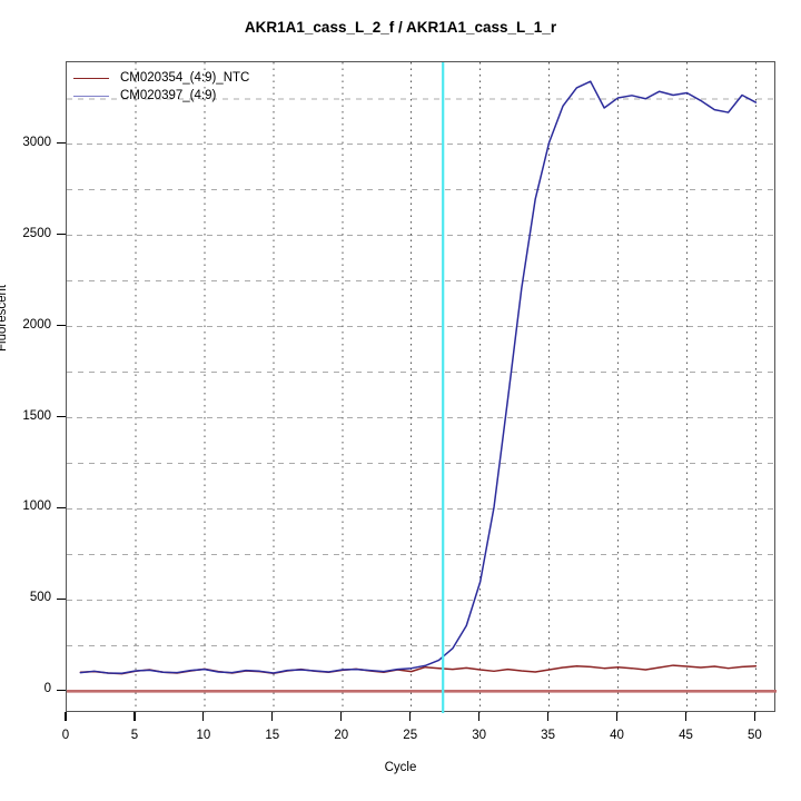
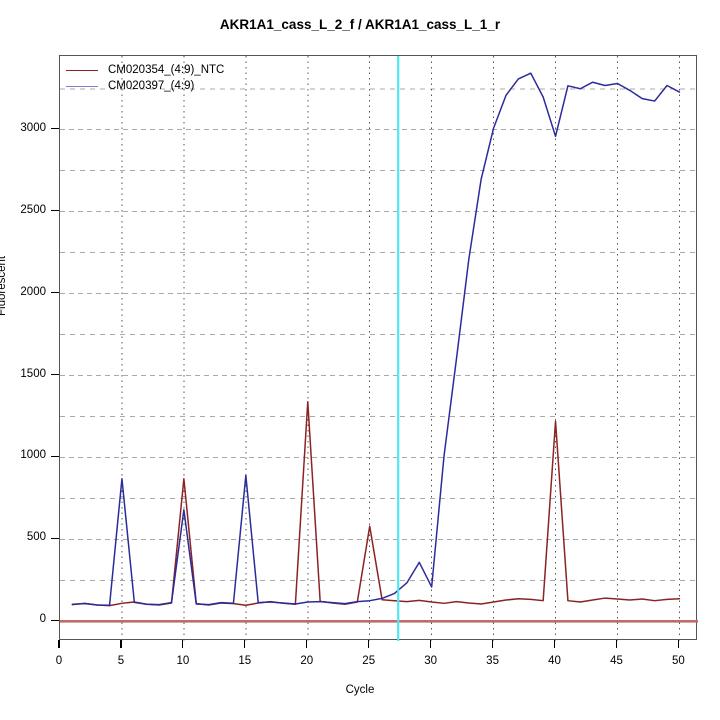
CM020397_(4:9)/5: 110 -> 870
CM020354_(4:9)_NTC/10: 120 -> 870
CM020397_(4:9)/10: 120 -> 680
CM020397_(4:9)/15: 100 -> 890
CM020354_(4:9)_NTC/20: 120 -> 1340
CM020354_(4:9)_NTC/25: 110 -> 580
CM020397_(4:9)/30: 600 -> 210
CM020354_(4:9)_NTC/40: 130 -> 1220
CM020397_(4:9)/40: 3260 -> 2960
